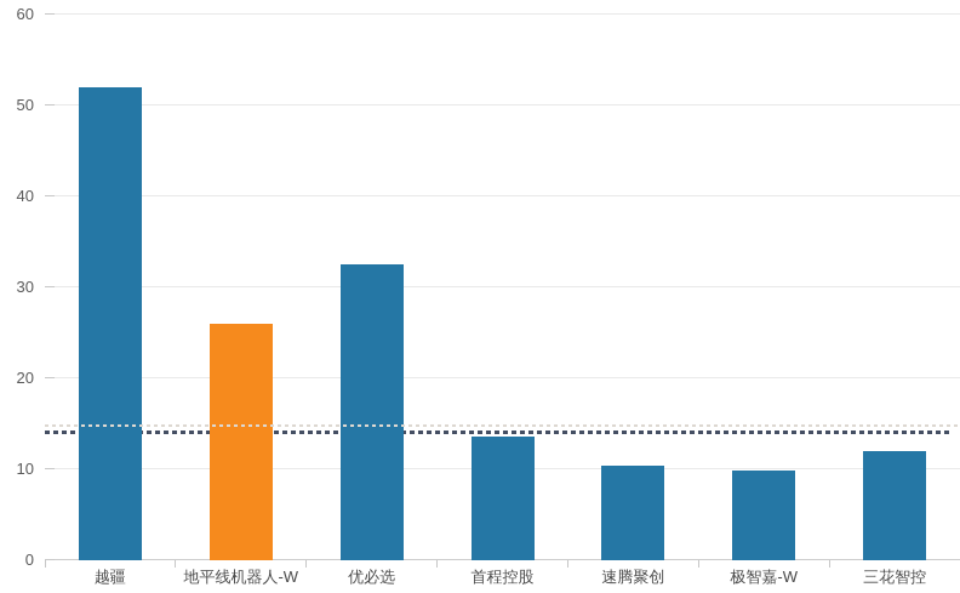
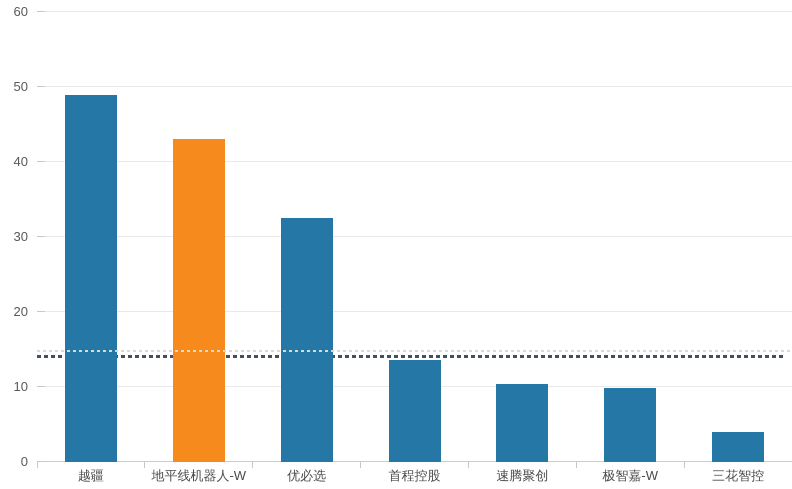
越疆: 52 -> 49
地平线机器人-W: 26 -> 43
三花智控: 12 -> 4
